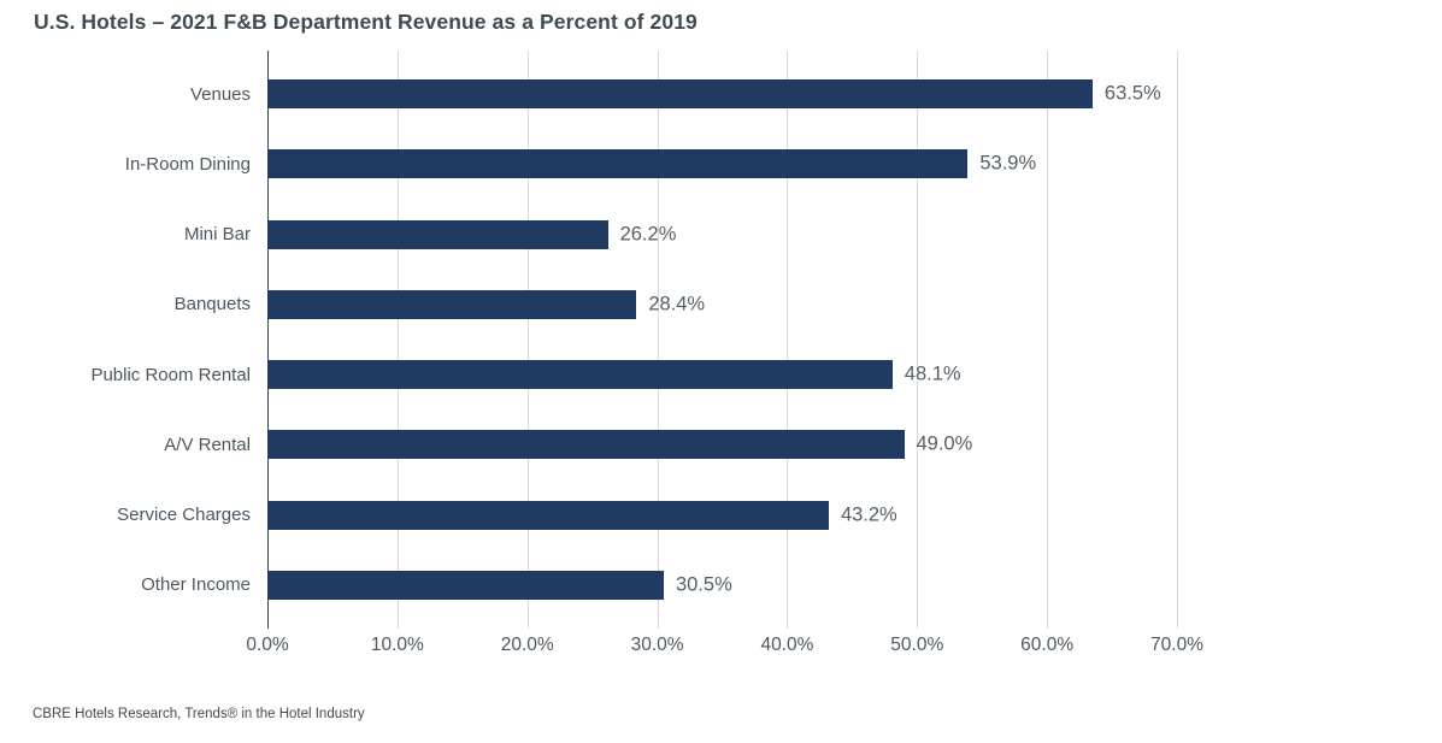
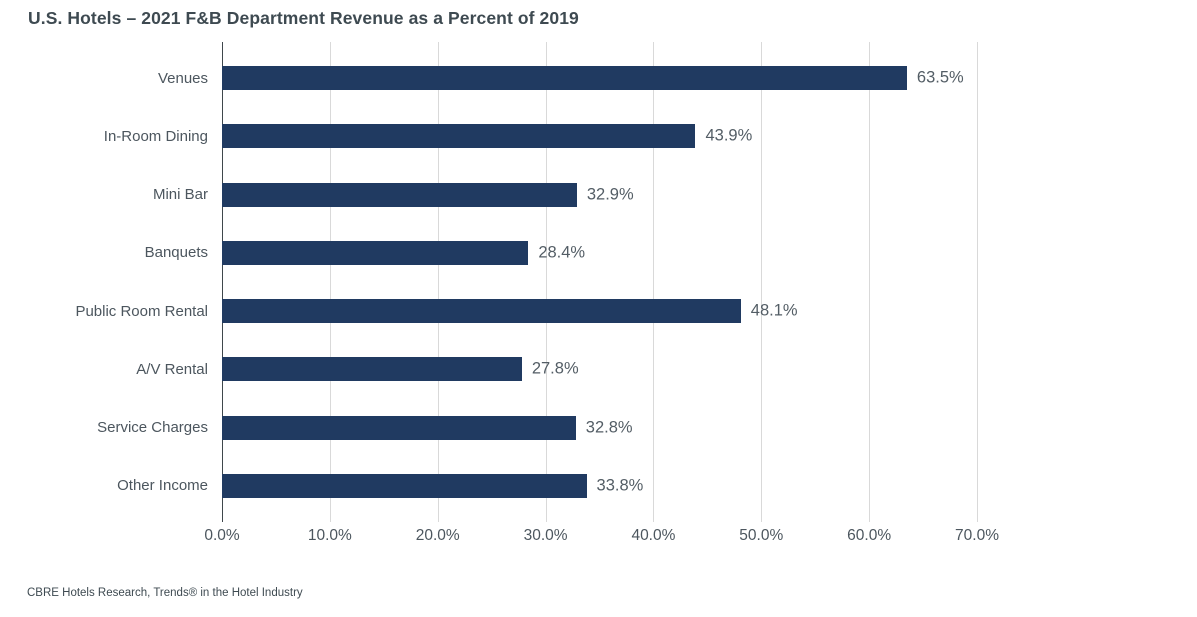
In-Room Dining: 53.9% -> 43.9%
Mini Bar: 26.2% -> 32.9%
A/V Rental: 49.0% -> 27.8%
Service Charges: 43.2% -> 32.8%
Other Income: 30.5% -> 33.8%
